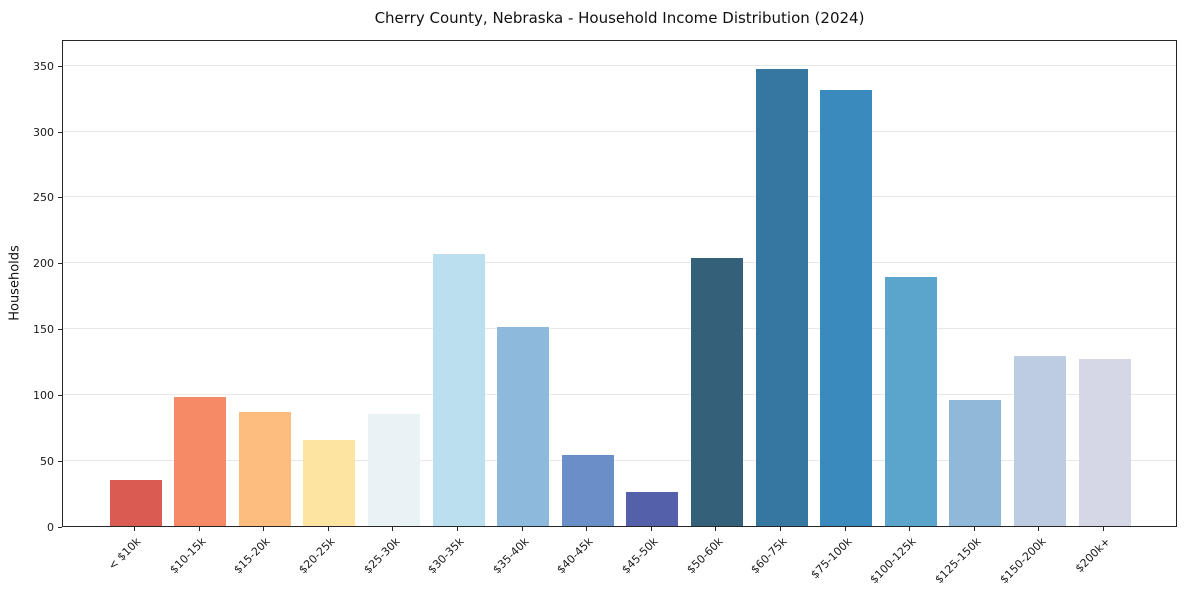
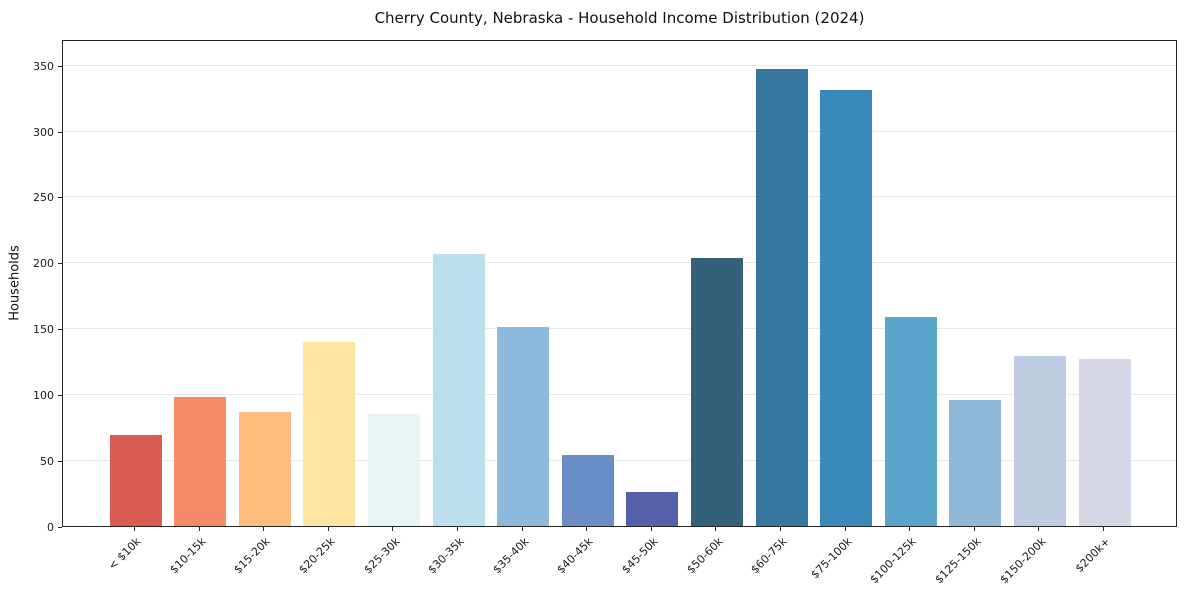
< $10k: 35 -> 69
$20-25k: 65 -> 140
$100-125k: 189 -> 159
